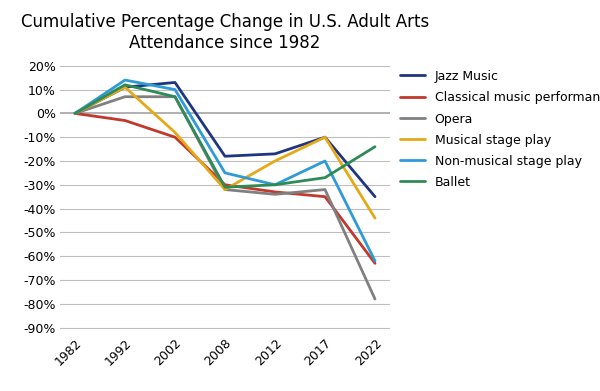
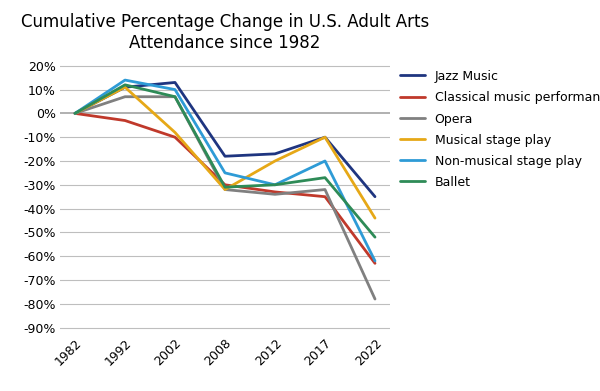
Ballet/2022: -14% -> -52%
